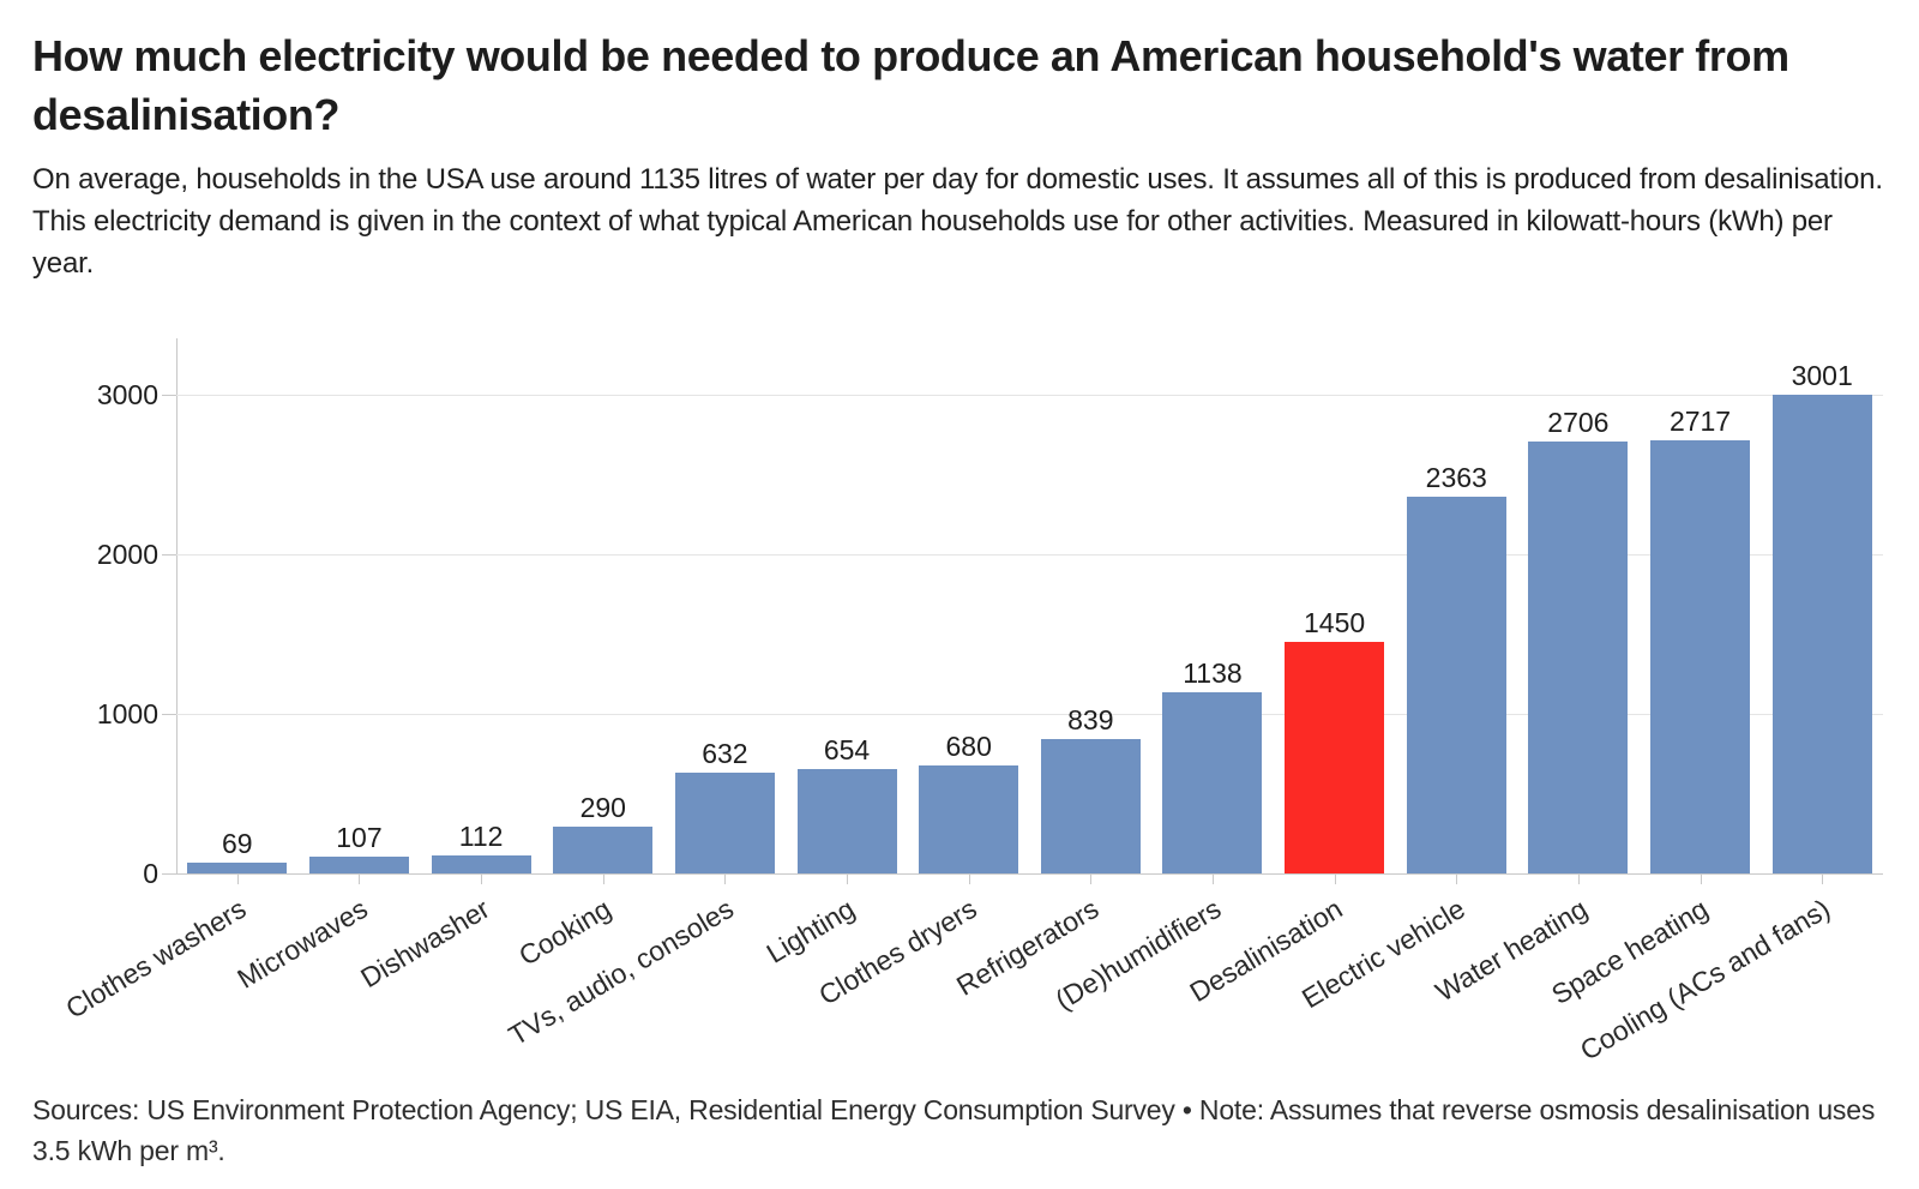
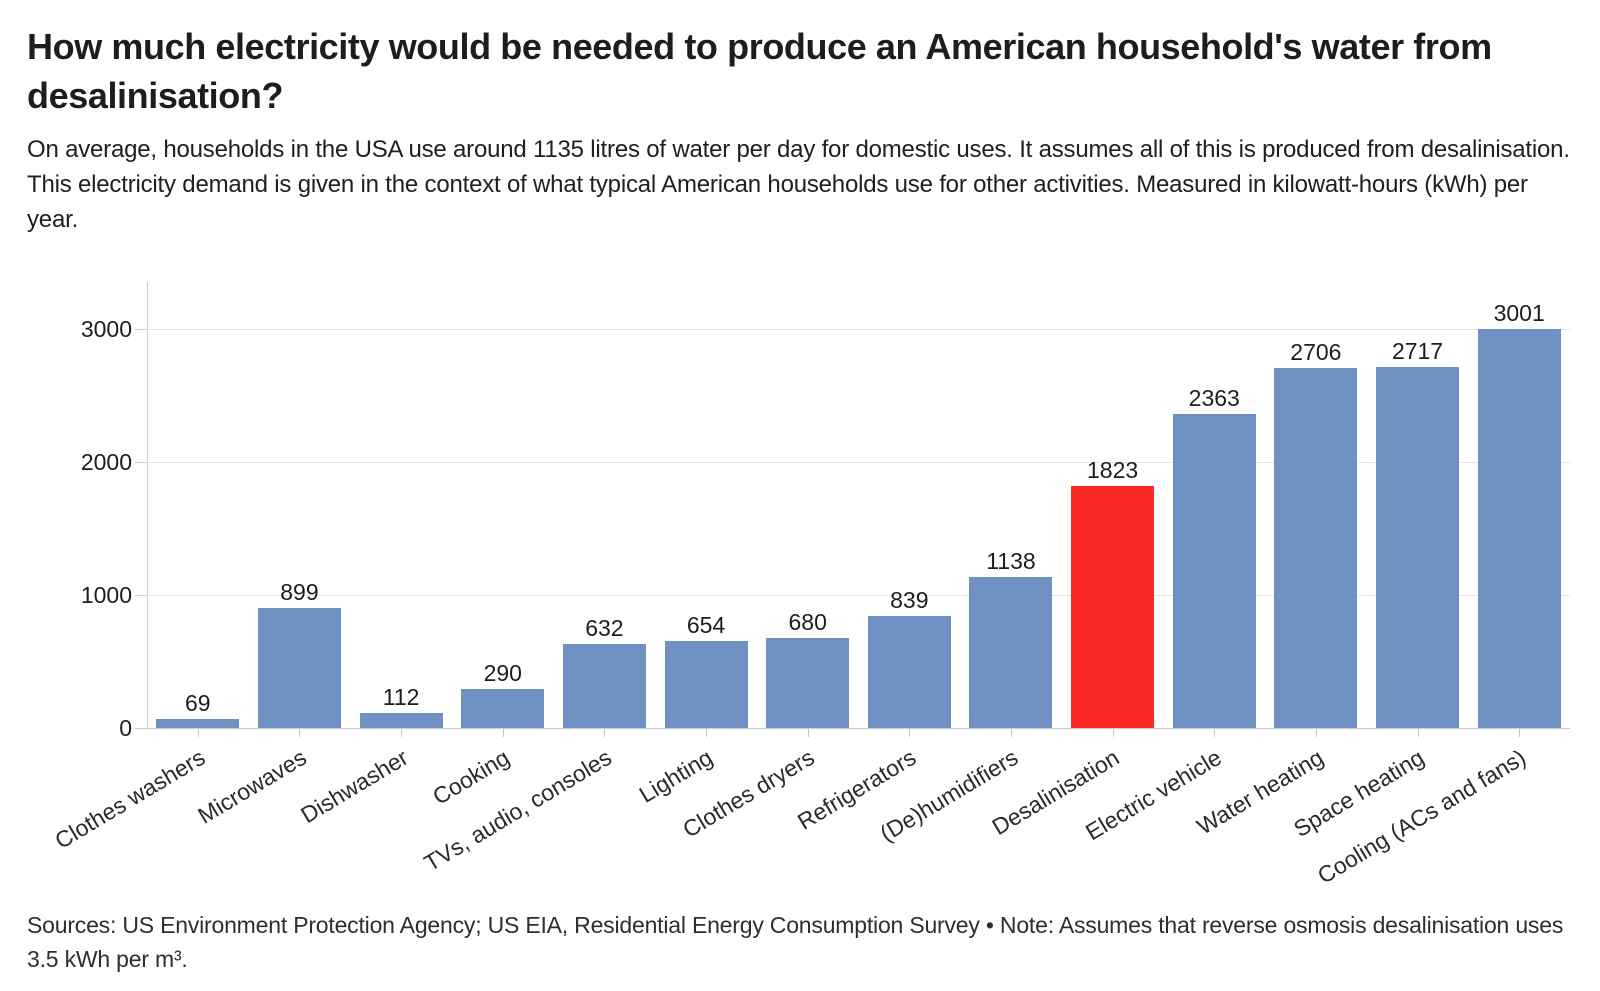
Microwaves: 107 -> 899
Desalinisation: 1450 -> 1823
